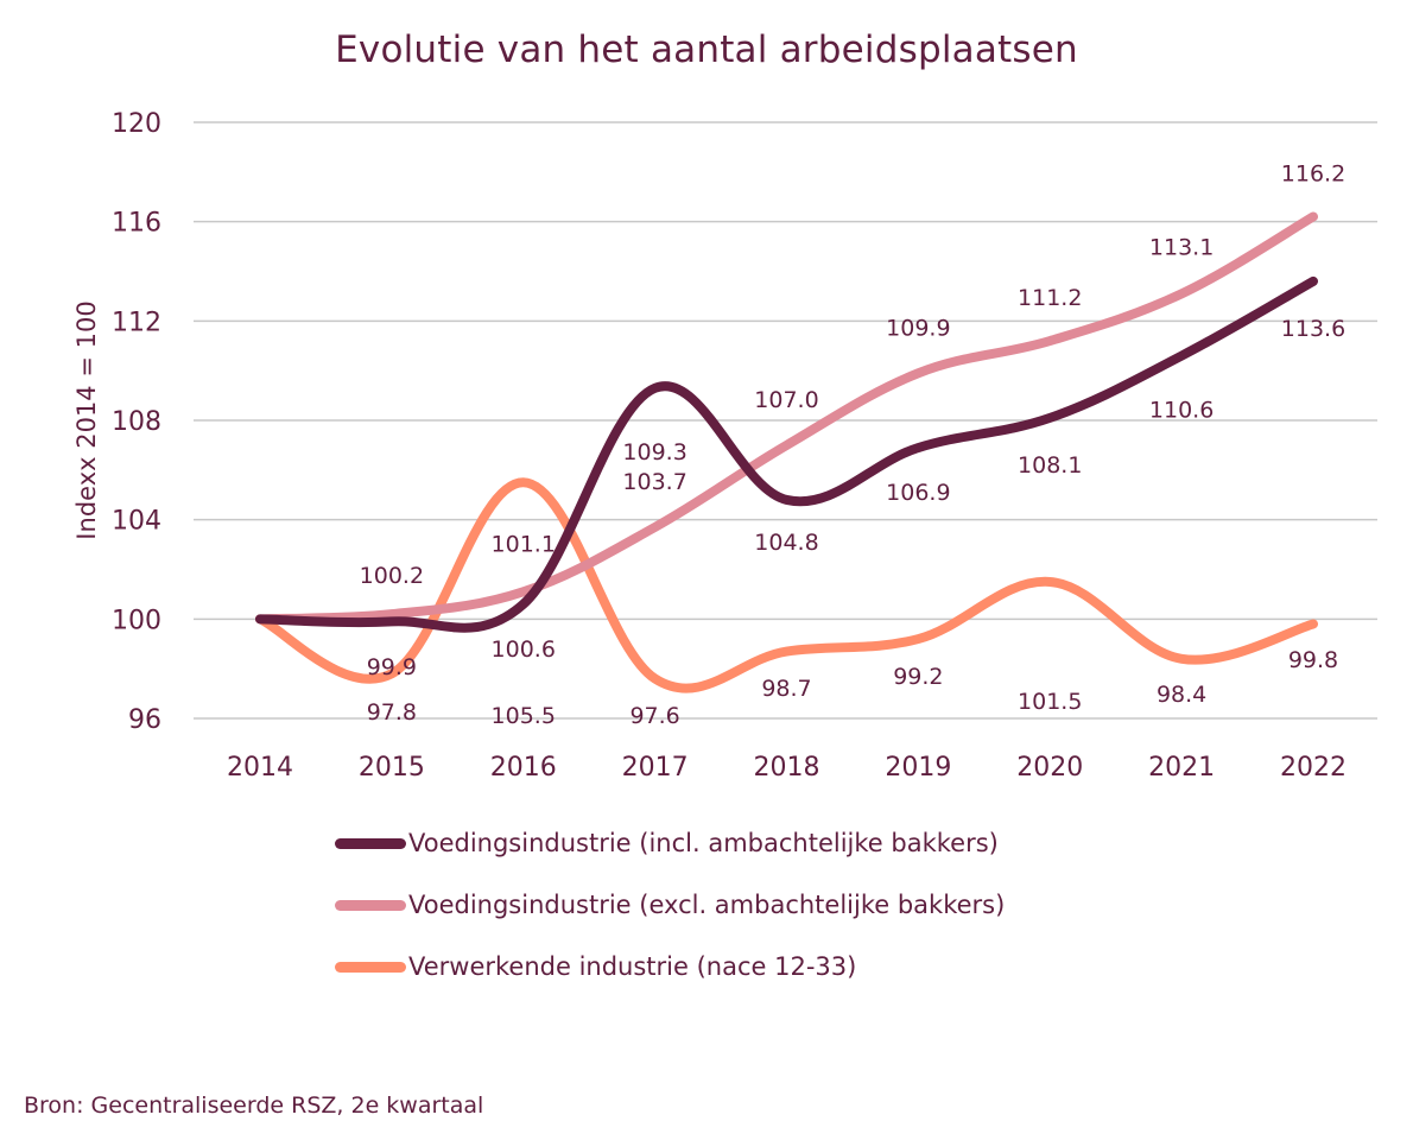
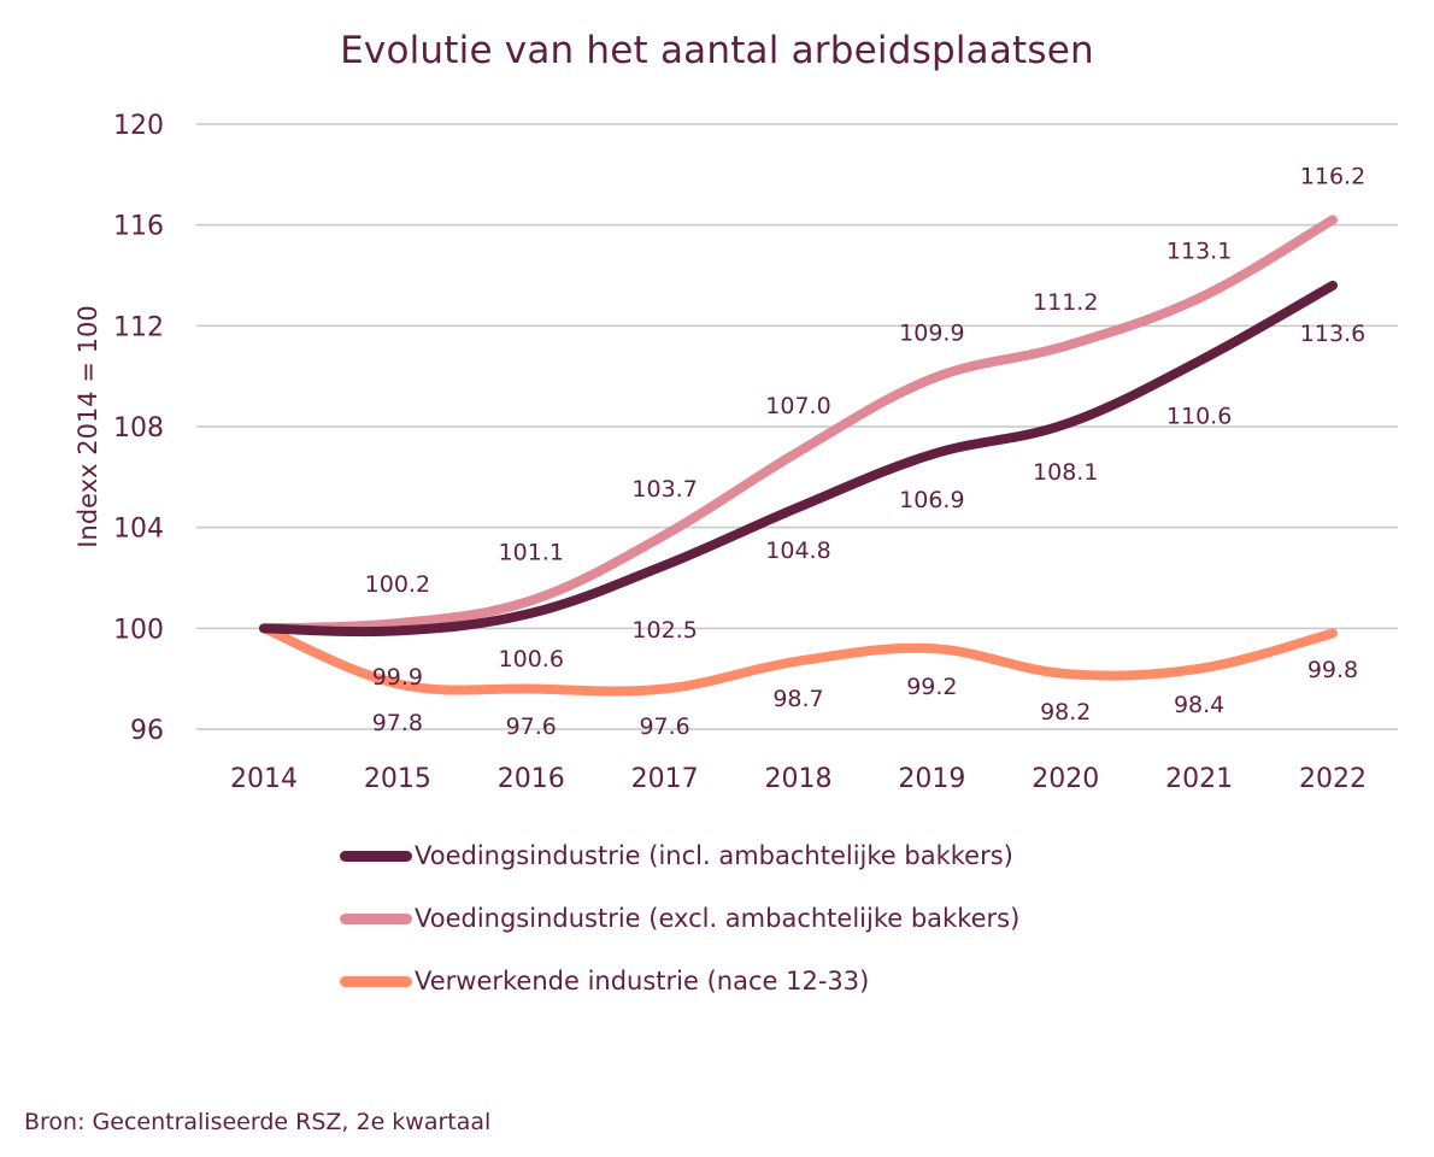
Verwerkende industrie (nace 12-33)/2016: 105.5 -> 97.6
Voedingsindustrie (incl. ambachtelijke bakkers)/2017: 109.3 -> 102.5
Verwerkende industrie (nace 12-33)/2020: 101.5 -> 98.2
